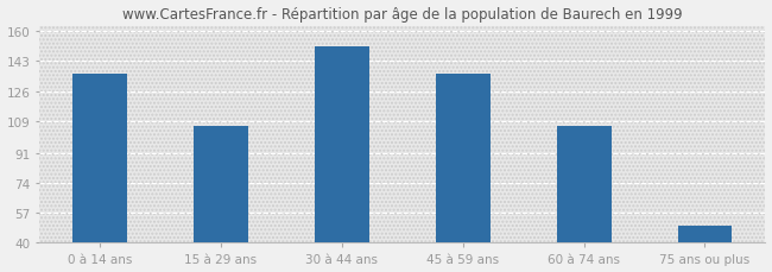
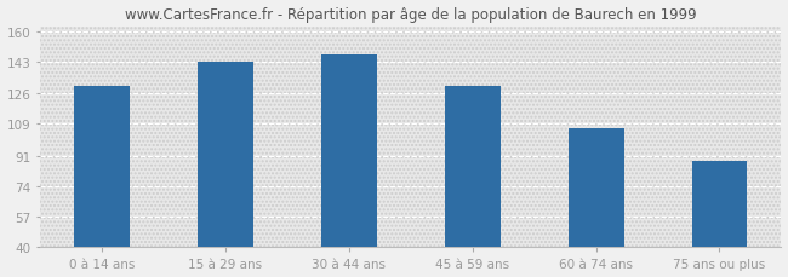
0 à 14 ans: 136 -> 130
15 à 29 ans: 106 -> 143
30 à 44 ans: 151 -> 147
45 à 59 ans: 136 -> 130
75 ans ou plus: 50 -> 88
